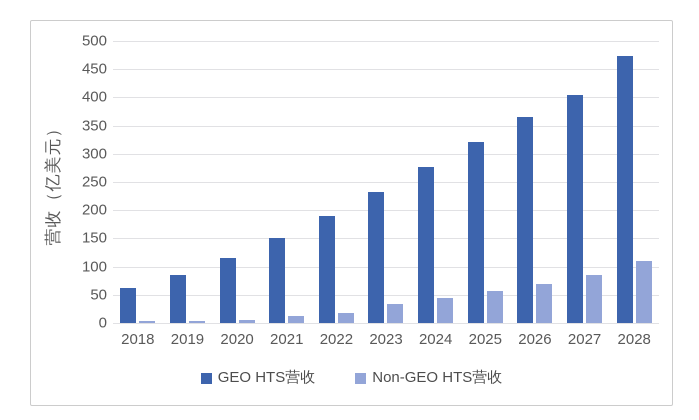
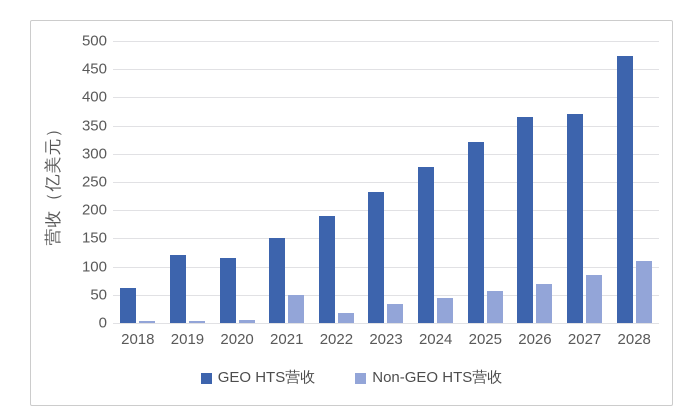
GEO HTS营收/2019: 90 -> 120
Non-GEO HTS营收/2021: 10 -> 50
GEO HTS营收/2027: 400 -> 370
